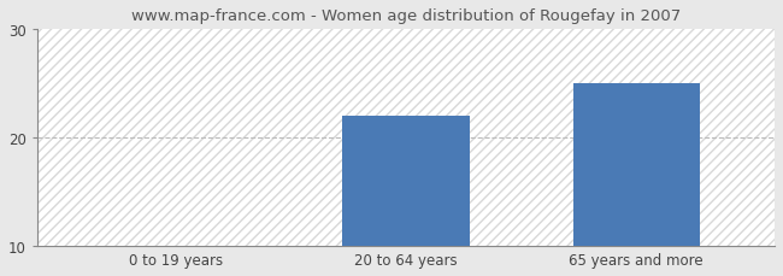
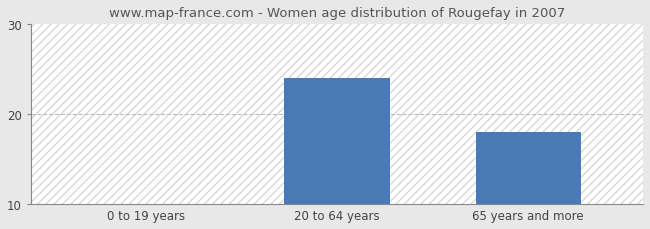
20 to 64 years: 22.0 -> 24.0
65 years and more: 25.0 -> 18.0
